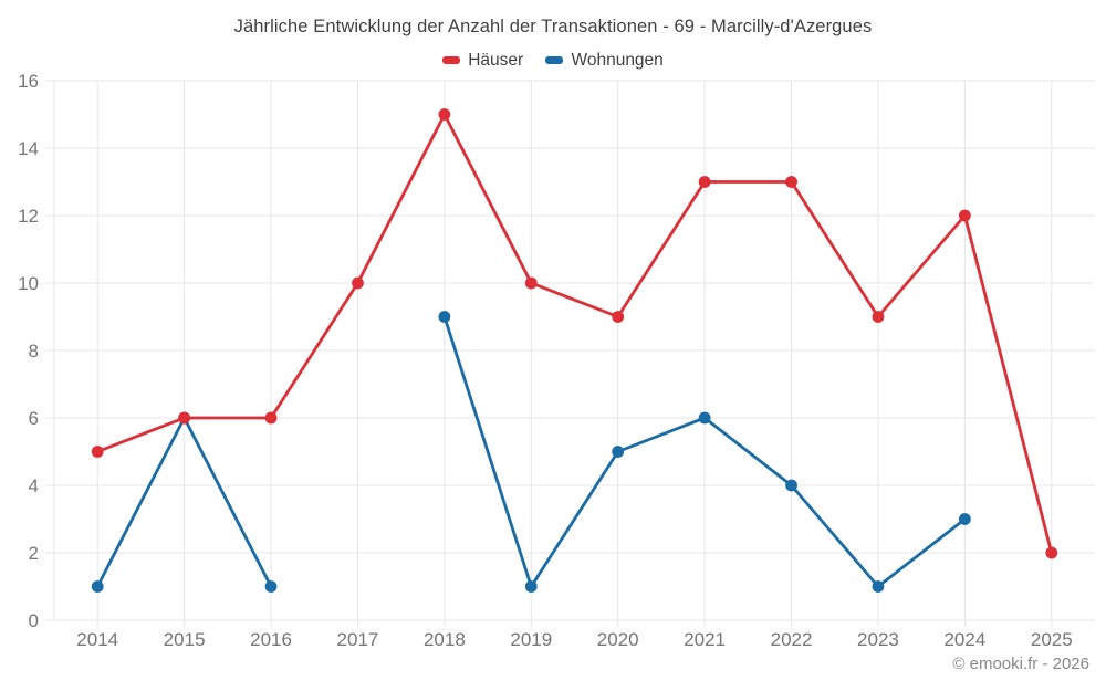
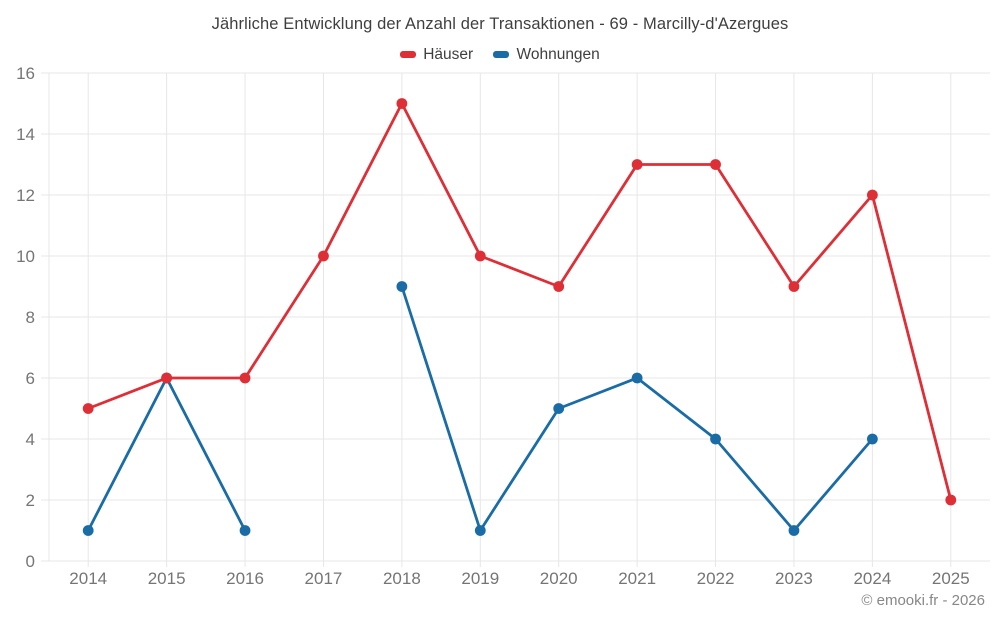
Wohnungen/2024: 3 -> 4
